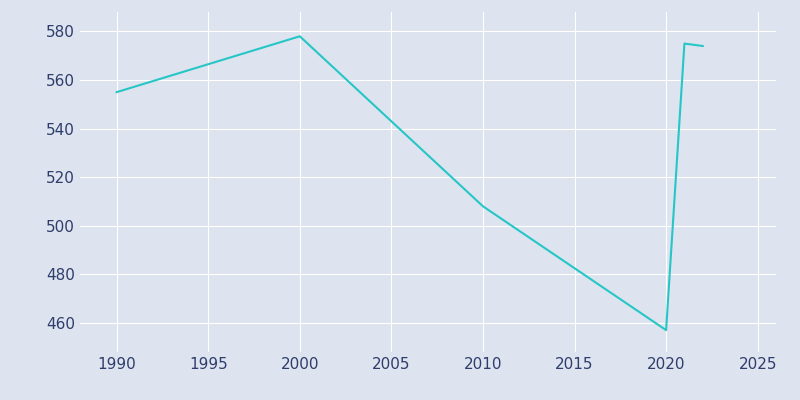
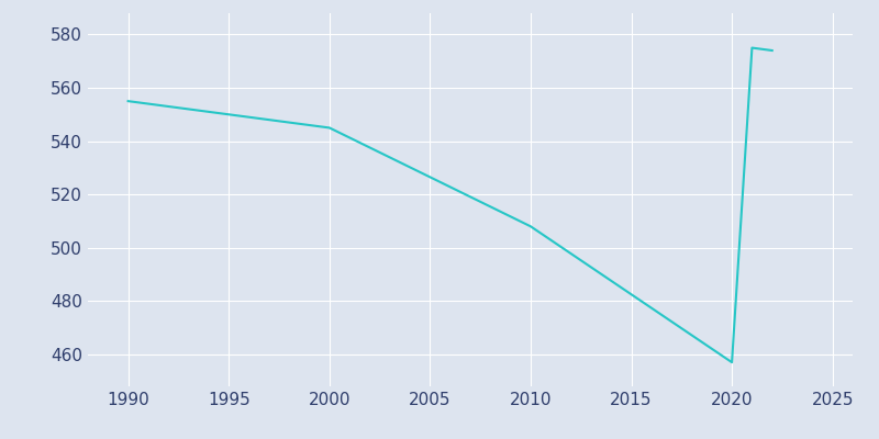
2000: 578 -> 545
